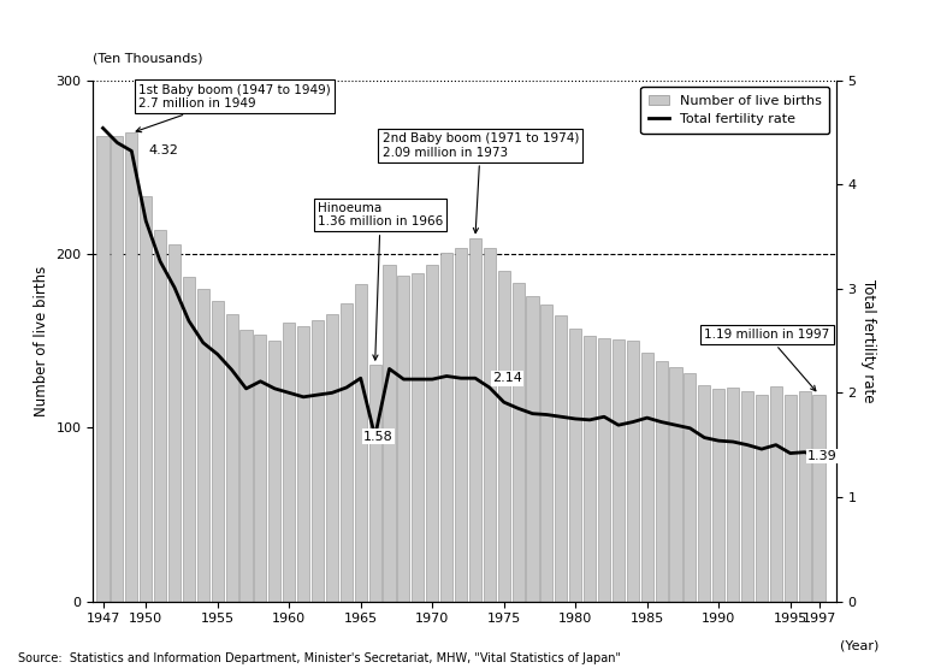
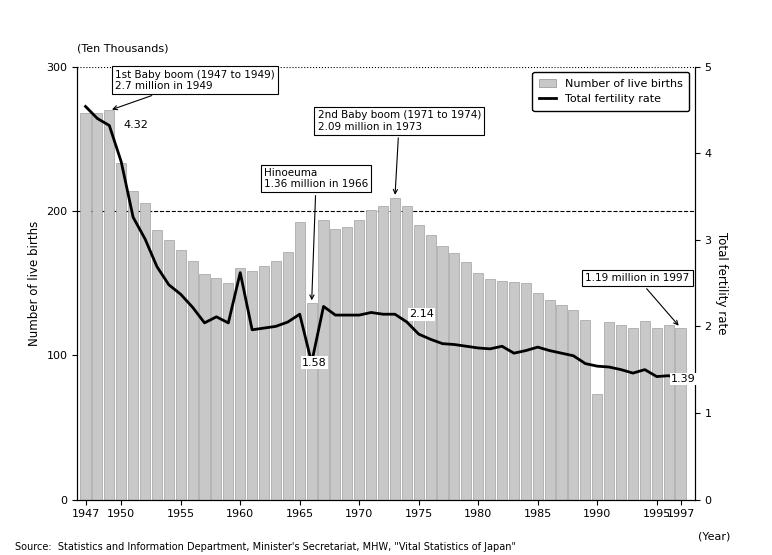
Total fertility rate/1950: 3.65 -> 3.90
Total fertility rate/1960: 2.00 -> 2.62
Number of live births/1965: 183 -> 192
Number of live births/1990: 122 -> 73
